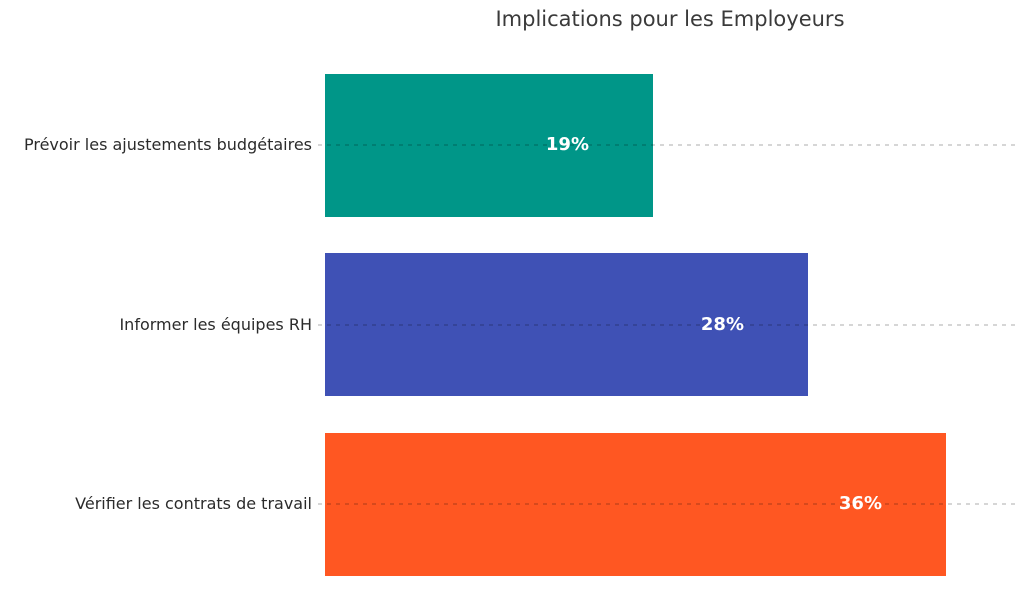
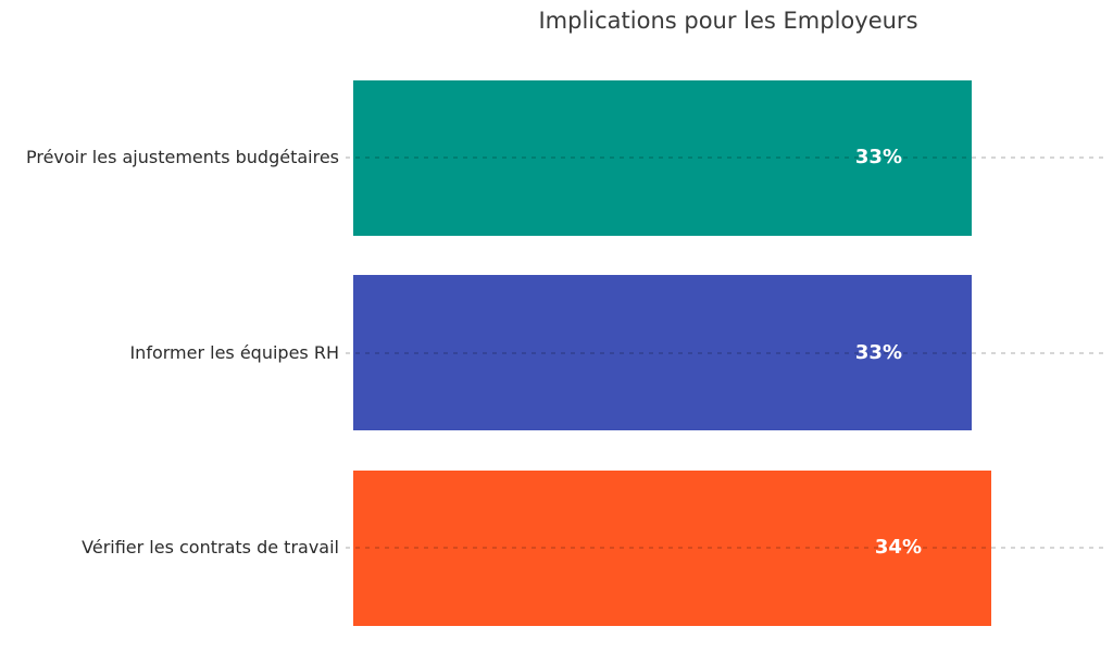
Prévoir les ajustements budgétaires: 19% -> 33%
Informer les équipes RH: 28% -> 33%
Vérifier les contrats de travail: 36% -> 34%
